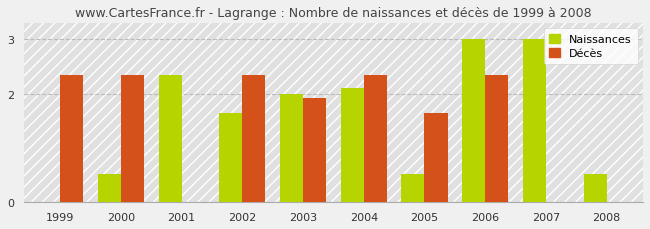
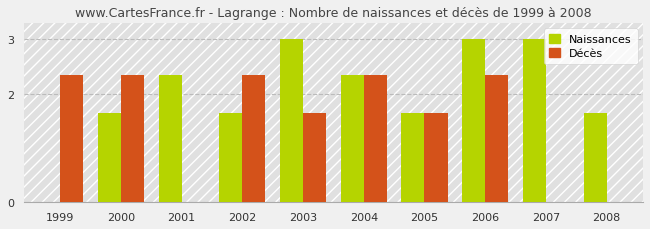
Naissances/2000: 0.52 -> 1.65
Naissances/2003: 2.00 -> 3.00
Décès/2003: 1.92 -> 1.65
Naissances/2004: 2.10 -> 2.35
Naissances/2005: 0.52 -> 1.65
Naissances/2008: 0.52 -> 1.65
